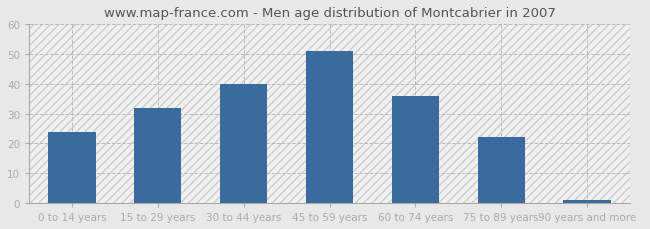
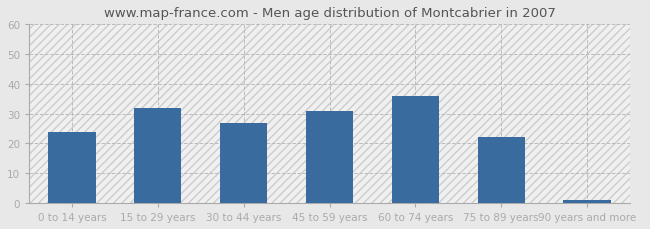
30 to 44 years: 40 -> 27
45 to 59 years: 51 -> 31
